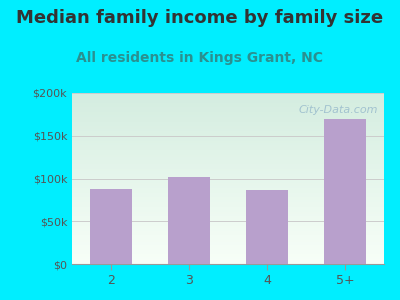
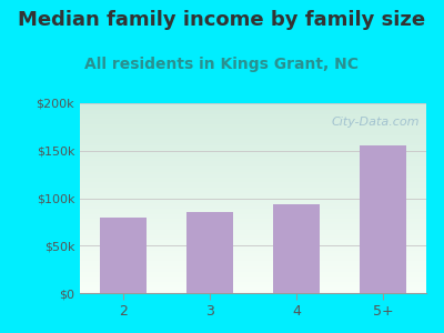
2: $88k -> $80k
3: $102k -> $85k
4: $86k -> $93k
5+: $170k -> $155k
